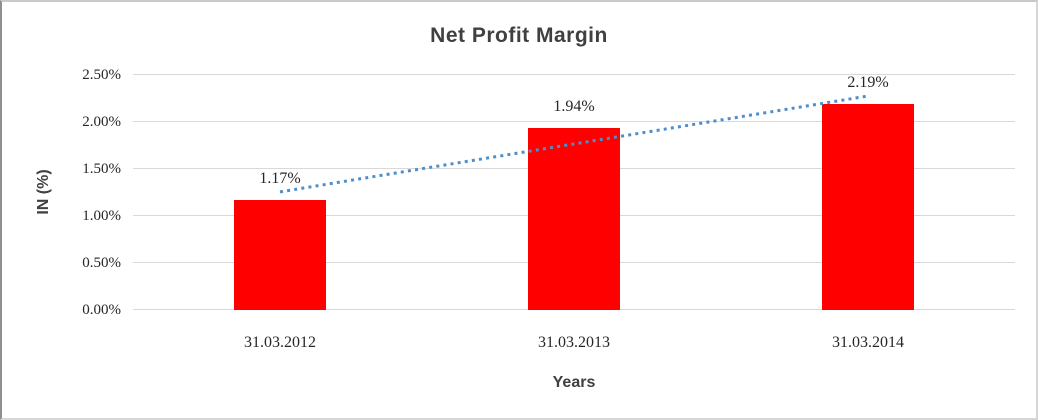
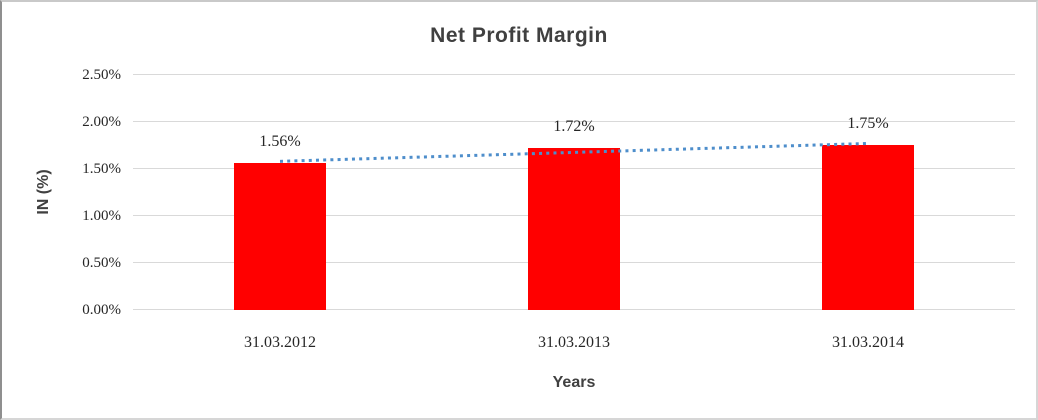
31.03.2012: 1.17% -> 1.56%
31.03.2013: 1.94% -> 1.72%
31.03.2014: 2.19% -> 1.75%
